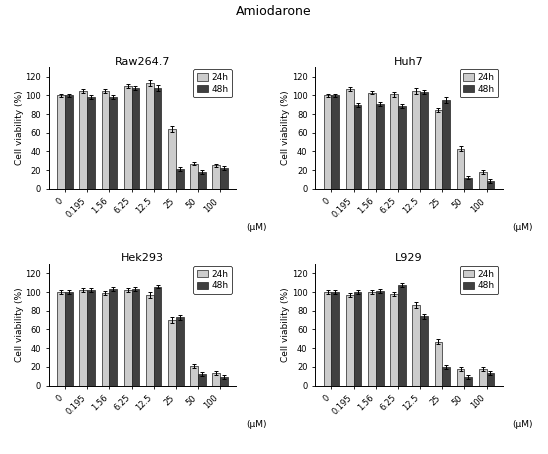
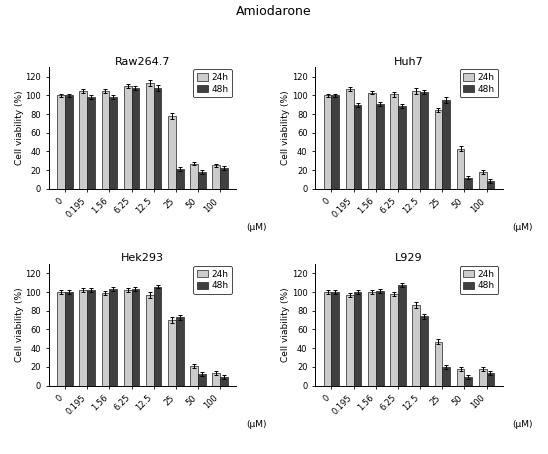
Raw264.7/24h/25: 64 -> 78
